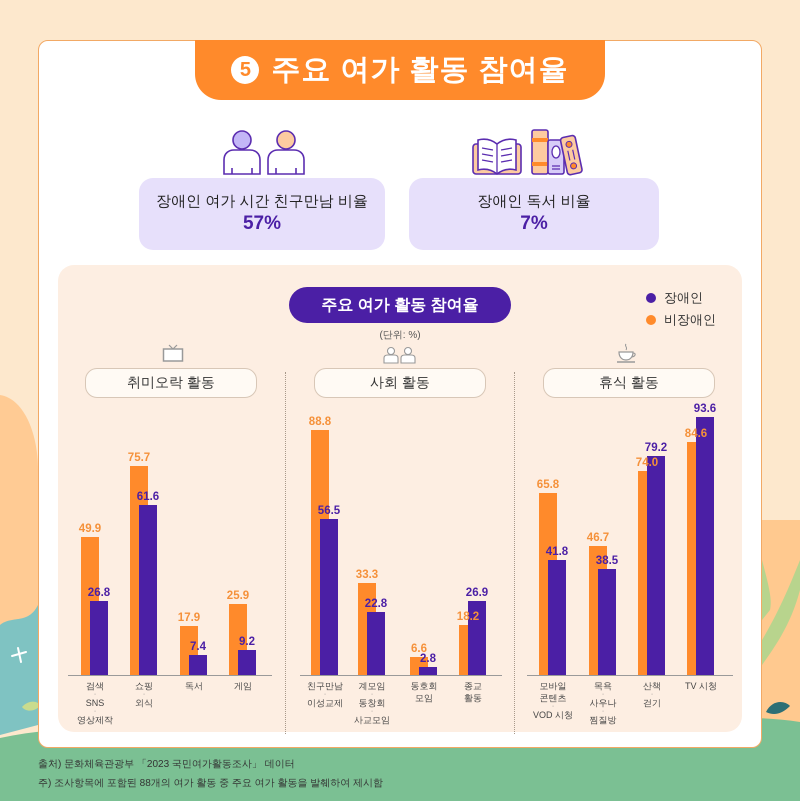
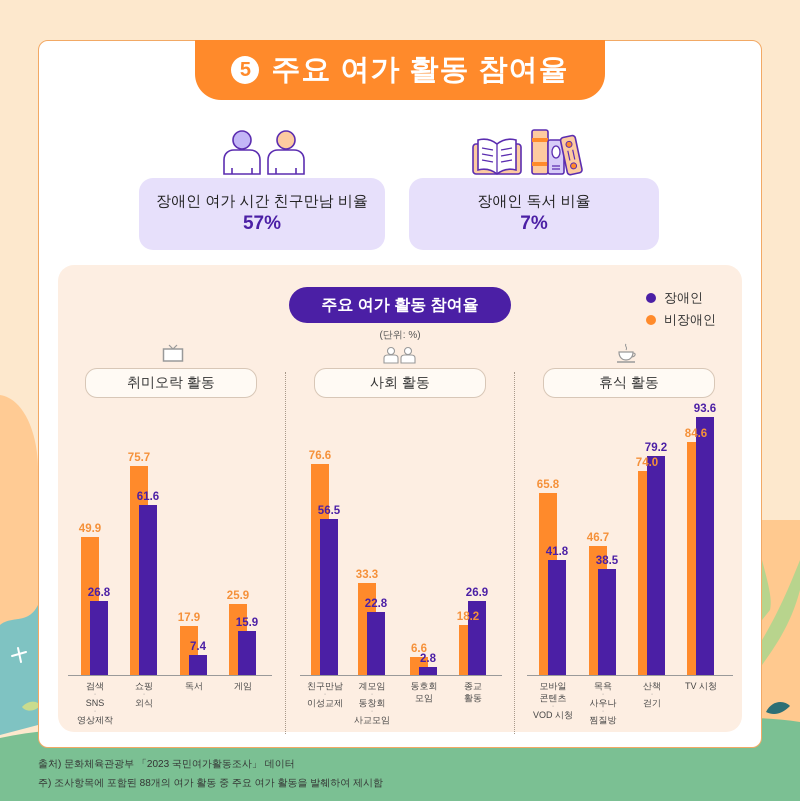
장애인/게임: 9.2 -> 15.9
비장애인/친구만남·이성교제: 88.8 -> 76.6
